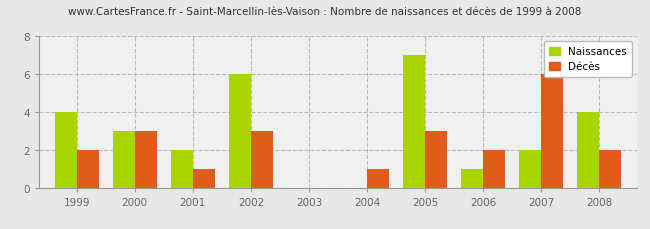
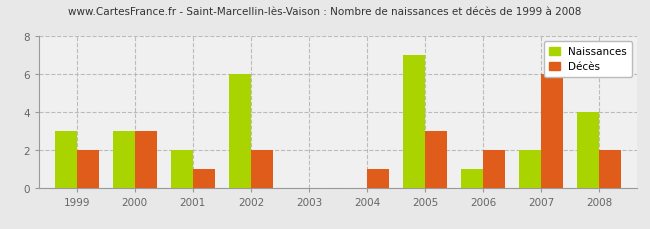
Naissances/1999: 4 -> 3
Décès/2002: 3 -> 2
